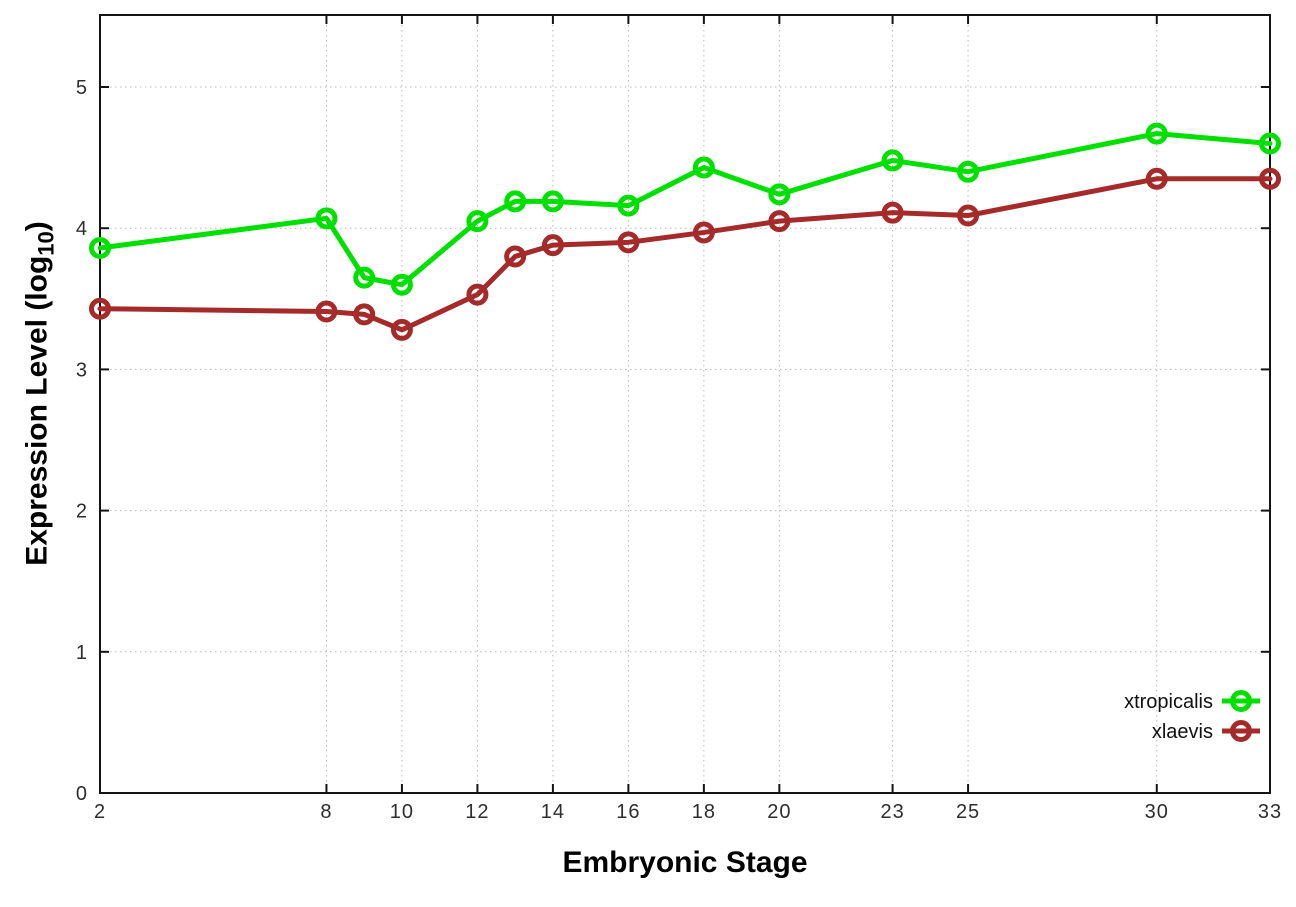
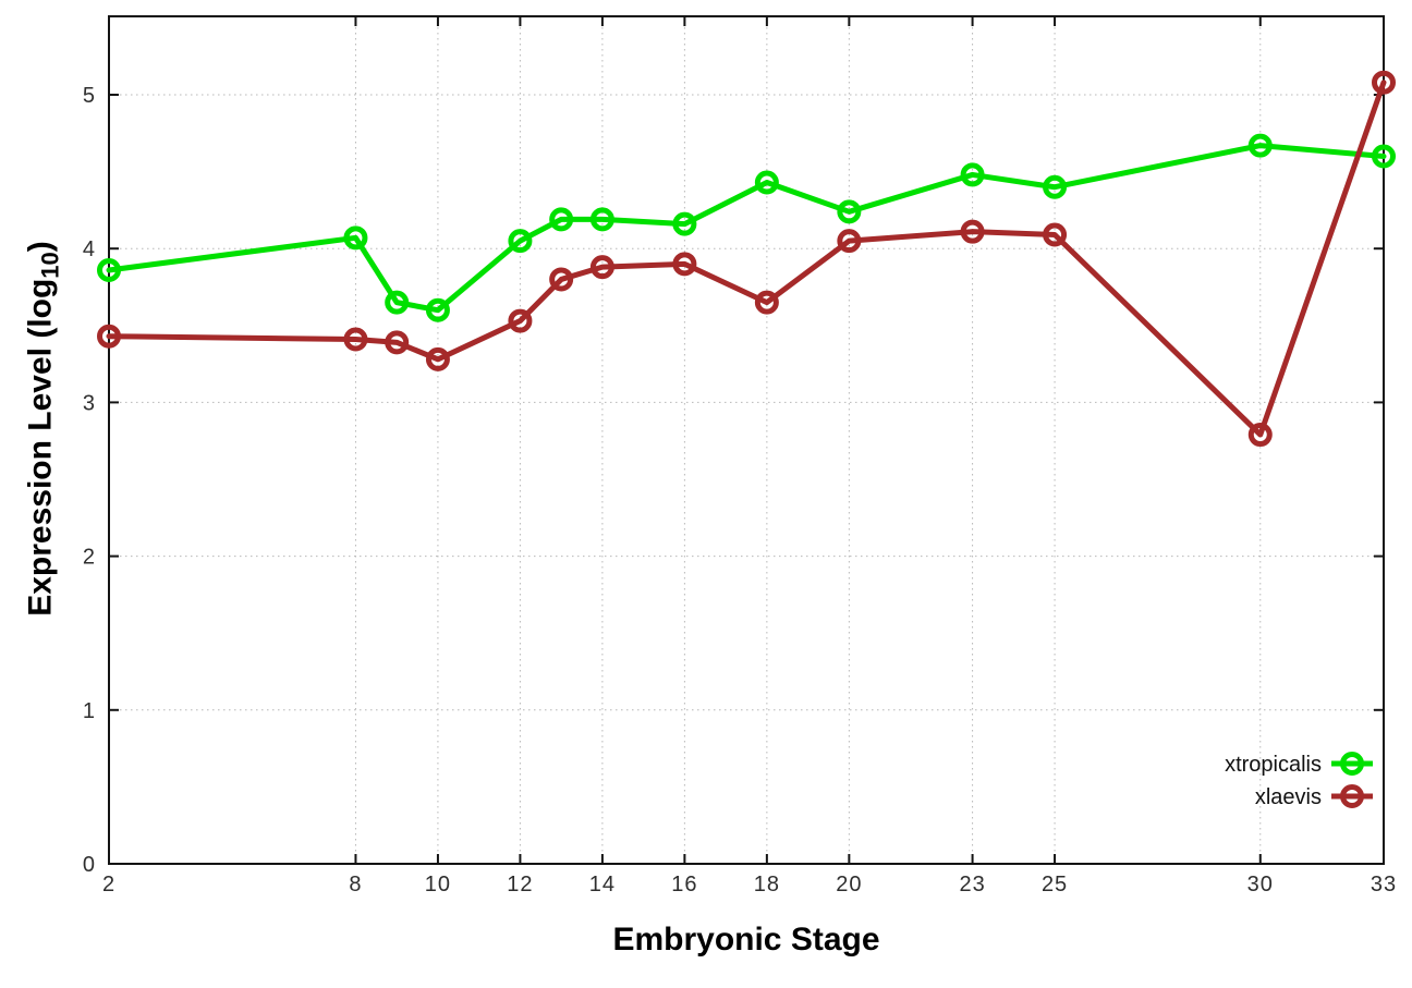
xlaevis/18: 3.97 -> 3.65
xlaevis/30: 4.35 -> 2.79
xlaevis/33: 4.35 -> 5.08
